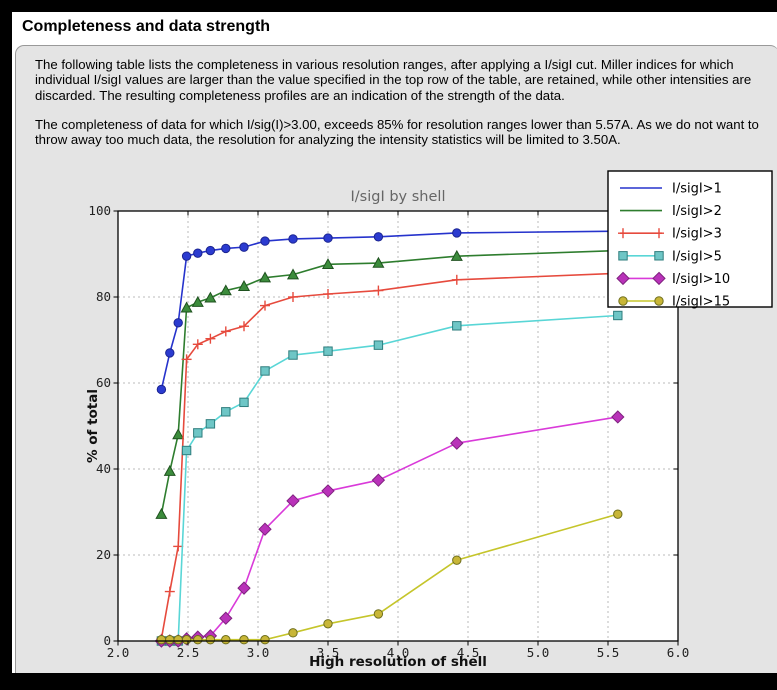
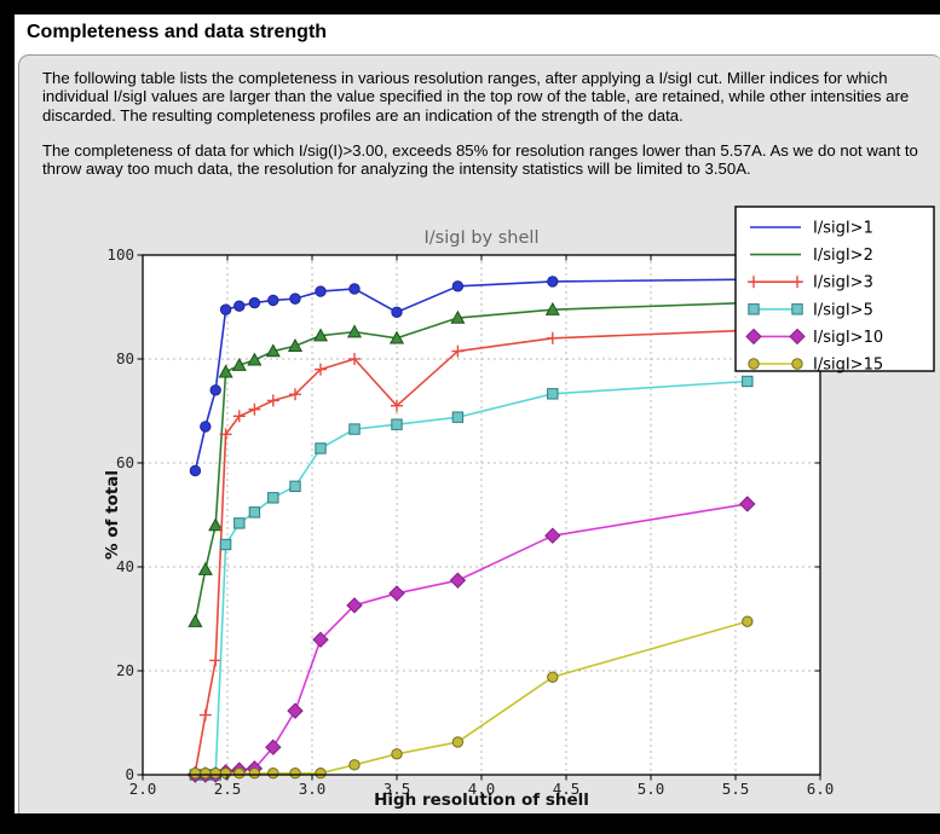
I/sigI>1/3.5: 94 -> 89
I/sigI>2/3.5: 88 -> 84
I/sigI>3/3.5: 81 -> 71
